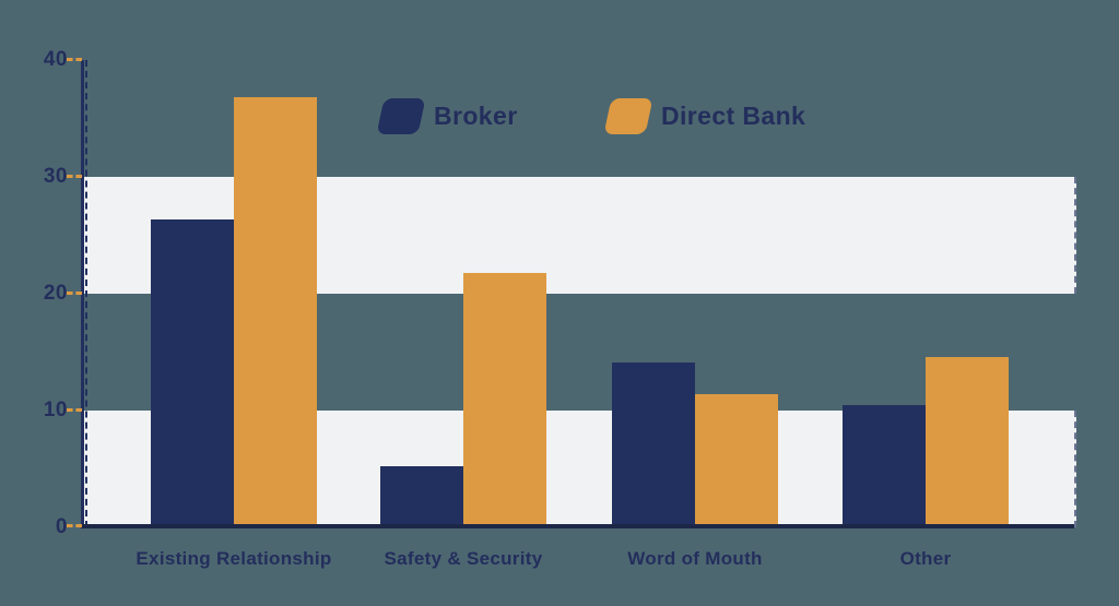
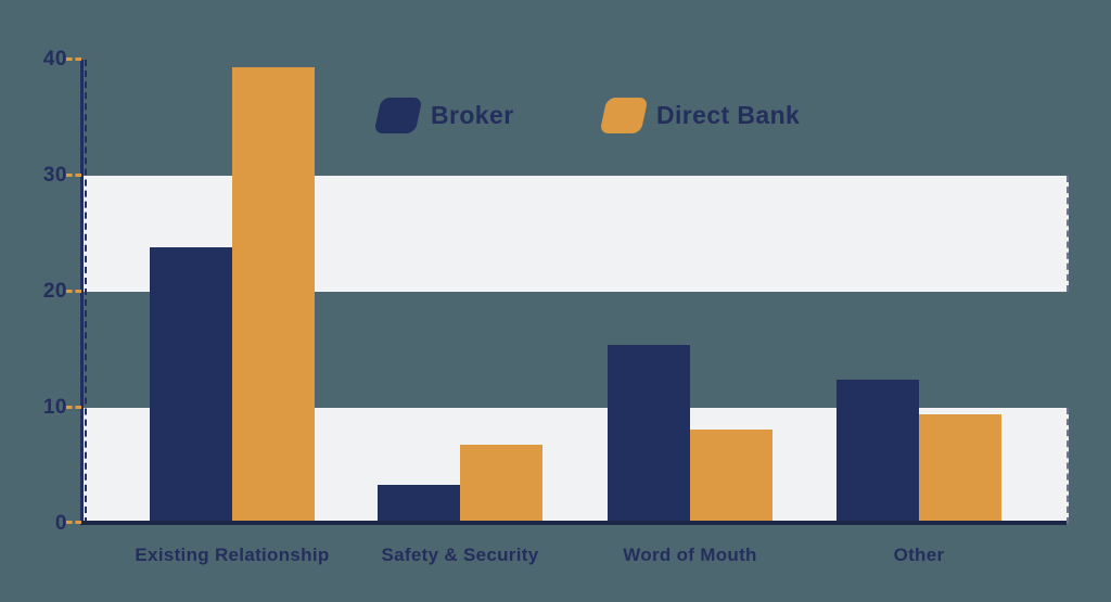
Broker/Existing Relationship: 26.4 -> 23.8
Direct Bank/Existing Relationship: 36.8 -> 39.3
Broker/Safety & Security: 5.2 -> 3.4
Direct Bank/Safety & Security: 21.8 -> 6.8
Broker/Word of Mouth: 14.1 -> 15.4
Direct Bank/Word of Mouth: 11.4 -> 8.1
Broker/Other: 10.5 -> 12.4
Direct Bank/Other: 14.6 -> 9.4
